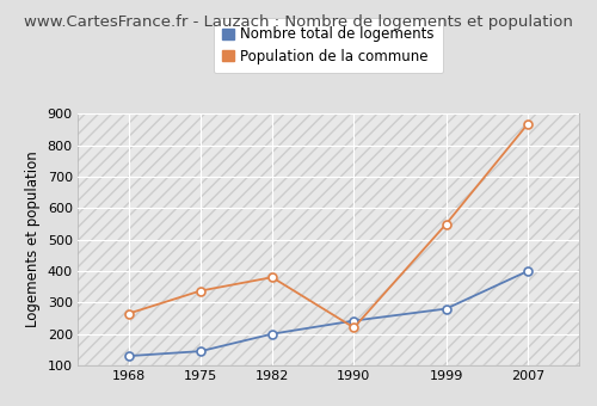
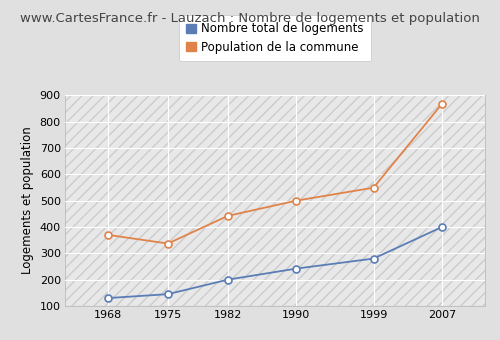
Population de la commune/1968: 265 -> 370
Population de la commune/1982: 380 -> 442
Population de la commune/1990: 220 -> 500
